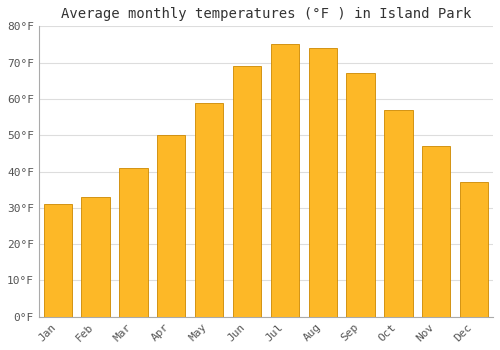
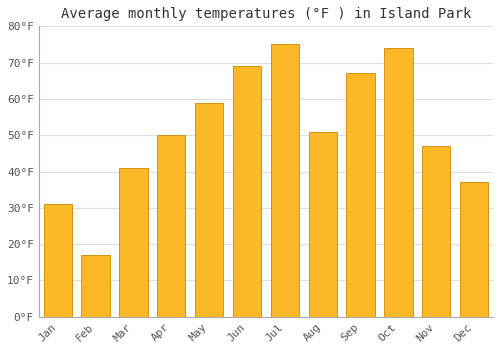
Feb: 33°F -> 17°F
Aug: 74°F -> 51°F
Oct: 57°F -> 74°F
